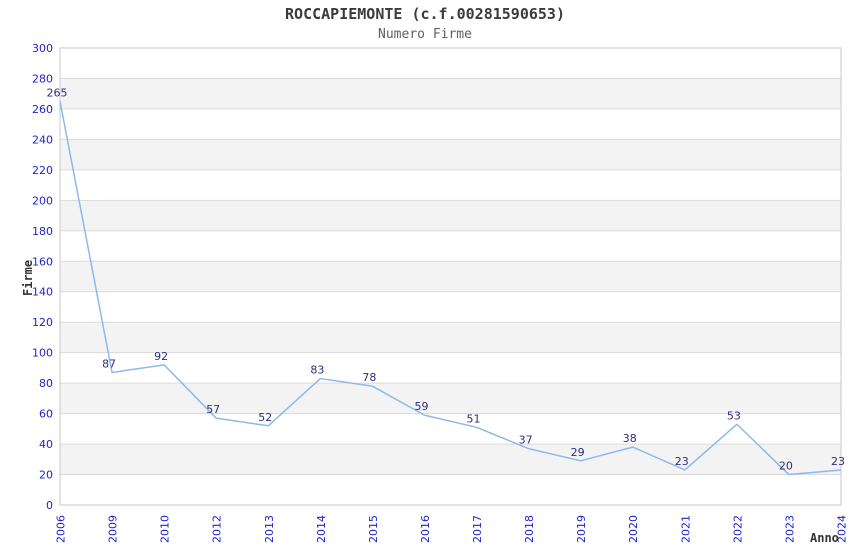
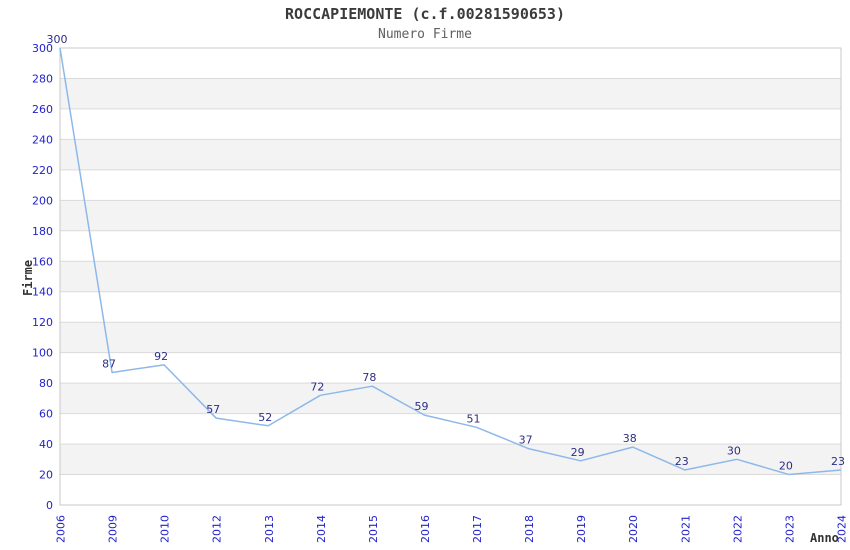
2006: 265 -> 300
2014: 83 -> 72
2022: 53 -> 30
